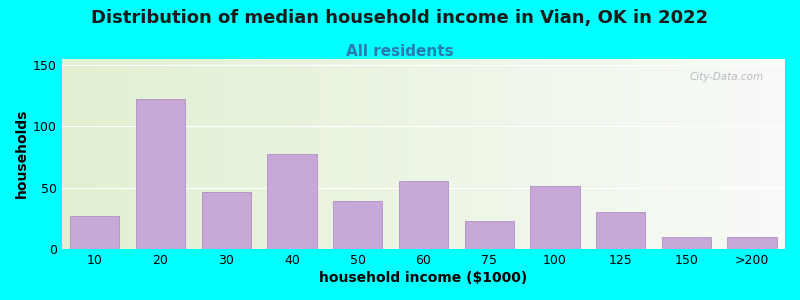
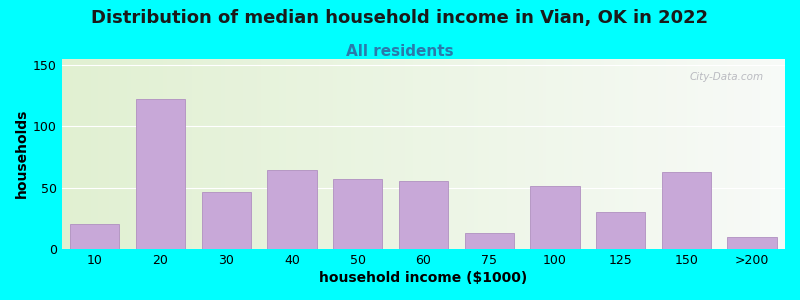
10: 27 -> 20
40: 77 -> 64
50: 39 -> 57
75: 23 -> 13
150: 10 -> 63
